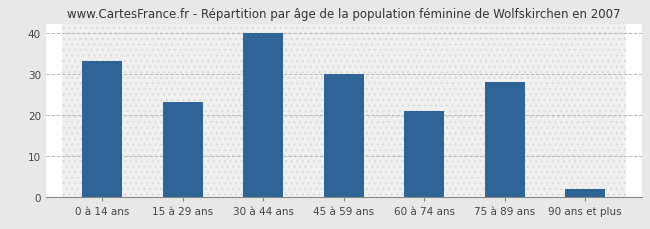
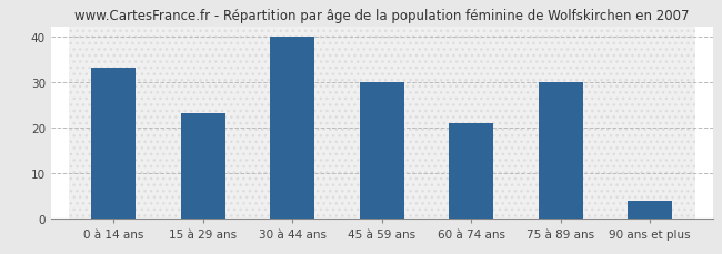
75 à 89 ans: 28 -> 30
90 ans et plus: 2 -> 4
